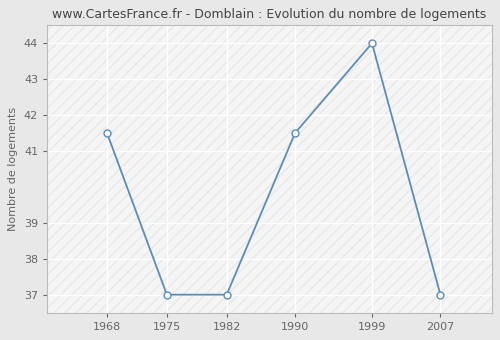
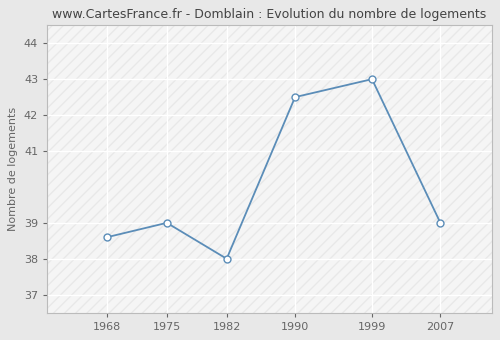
1968: 41.5 -> 38.6
1975: 37.0 -> 39.0
1982: 37.0 -> 38.0
1990: 41.5 -> 42.5
1999: 44.0 -> 43.0
2007: 37.0 -> 39.0
